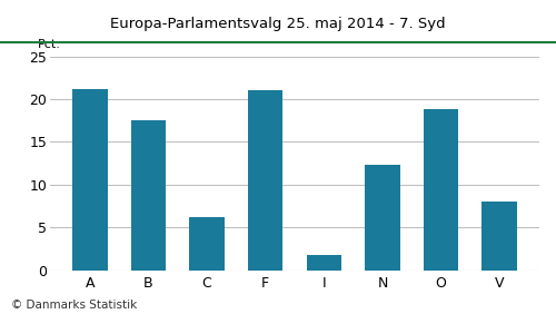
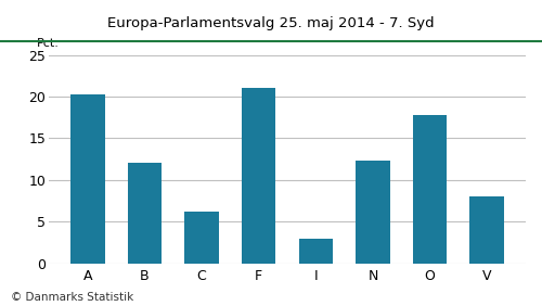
A: 21.2 -> 20.3
B: 17.6 -> 12.1
I: 1.8 -> 3.0
O: 18.8 -> 17.8
